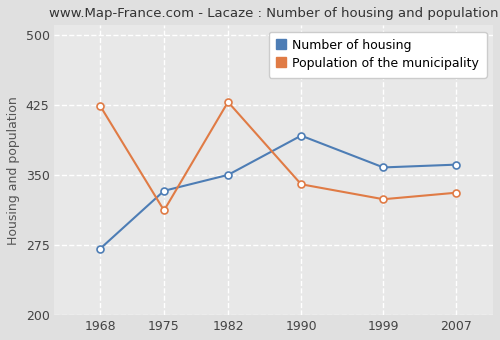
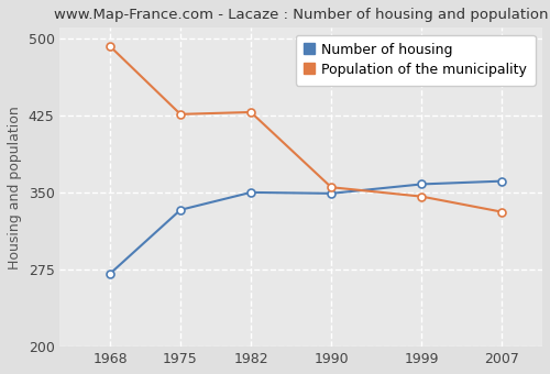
Population of the municipality/1968: 424 -> 492
Population of the municipality/1975: 312 -> 426
Number of housing/1990: 392 -> 349
Population of the municipality/1990: 340 -> 355
Population of the municipality/1999: 324 -> 346
